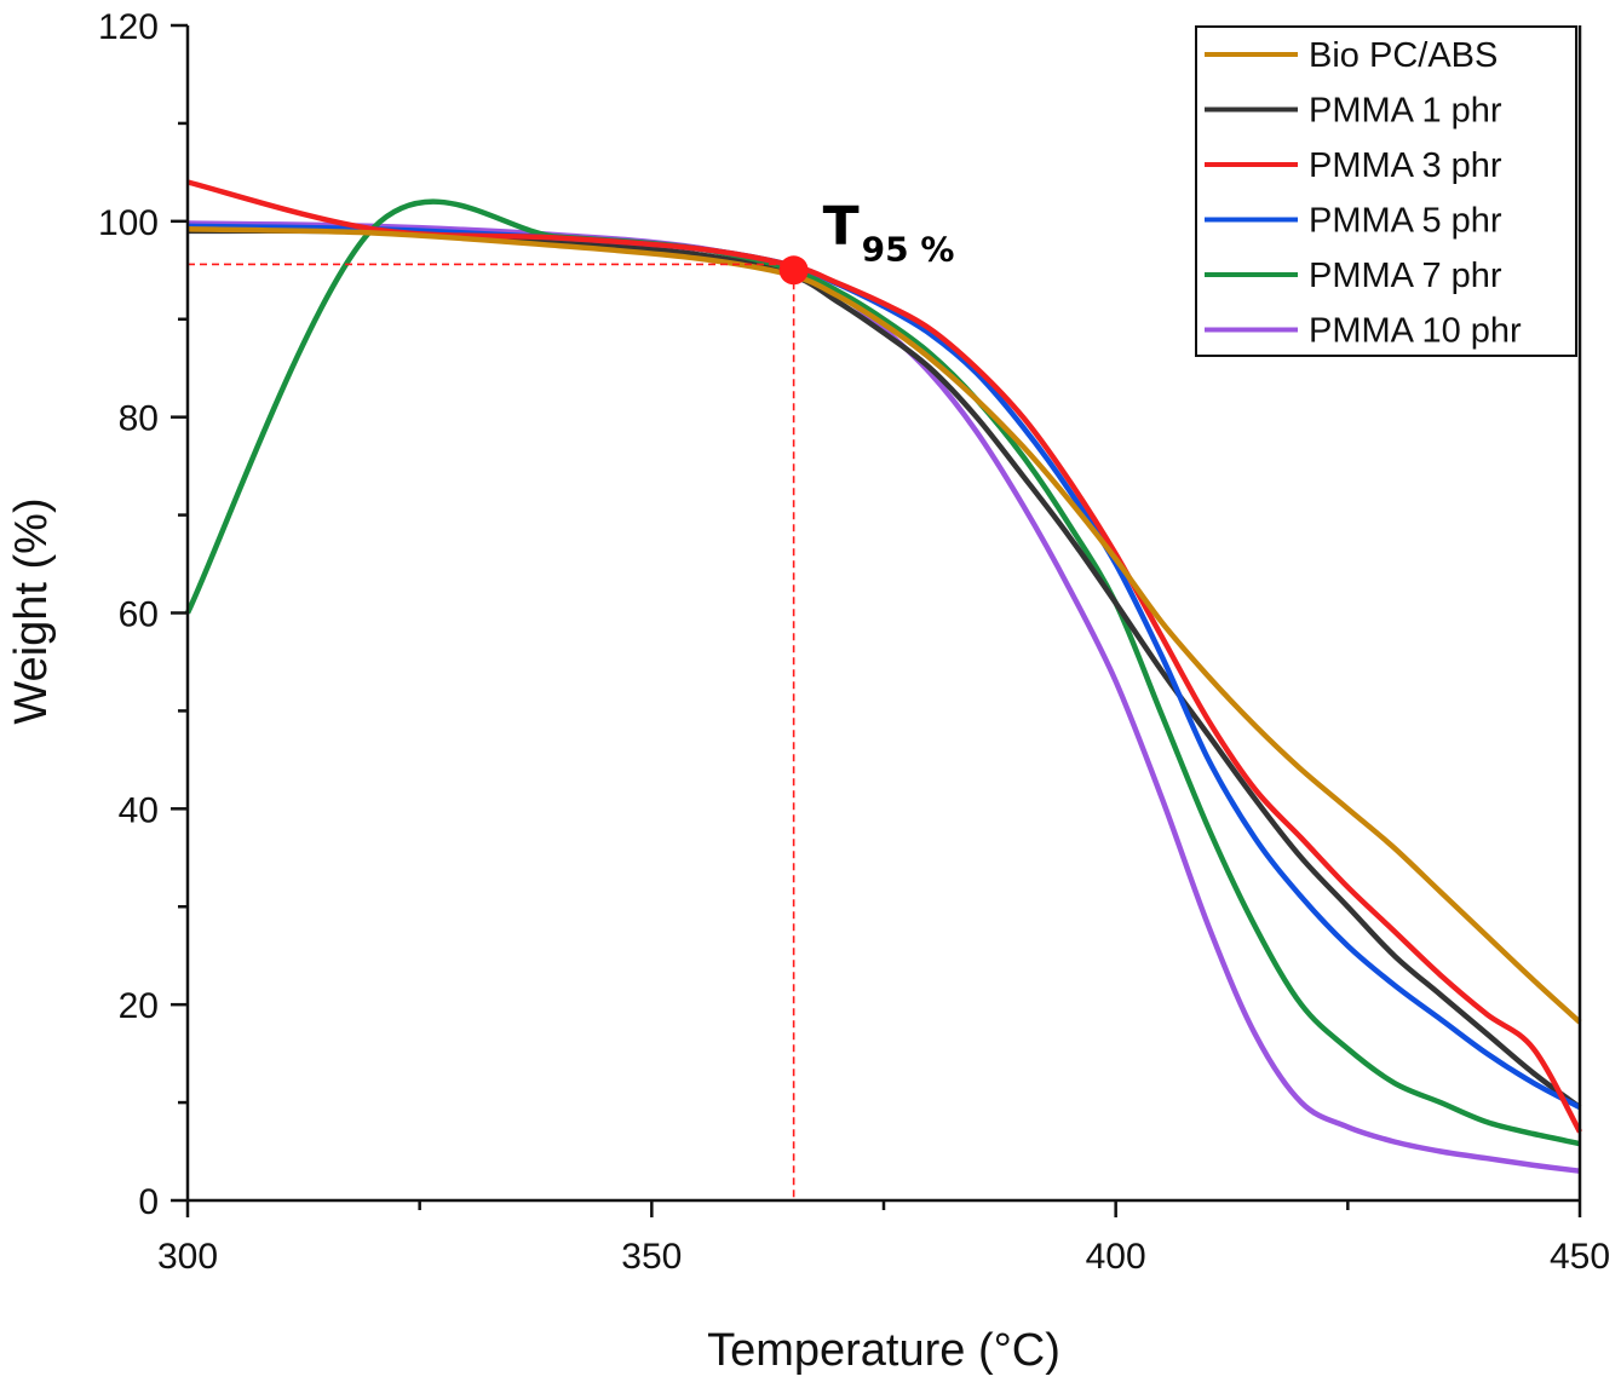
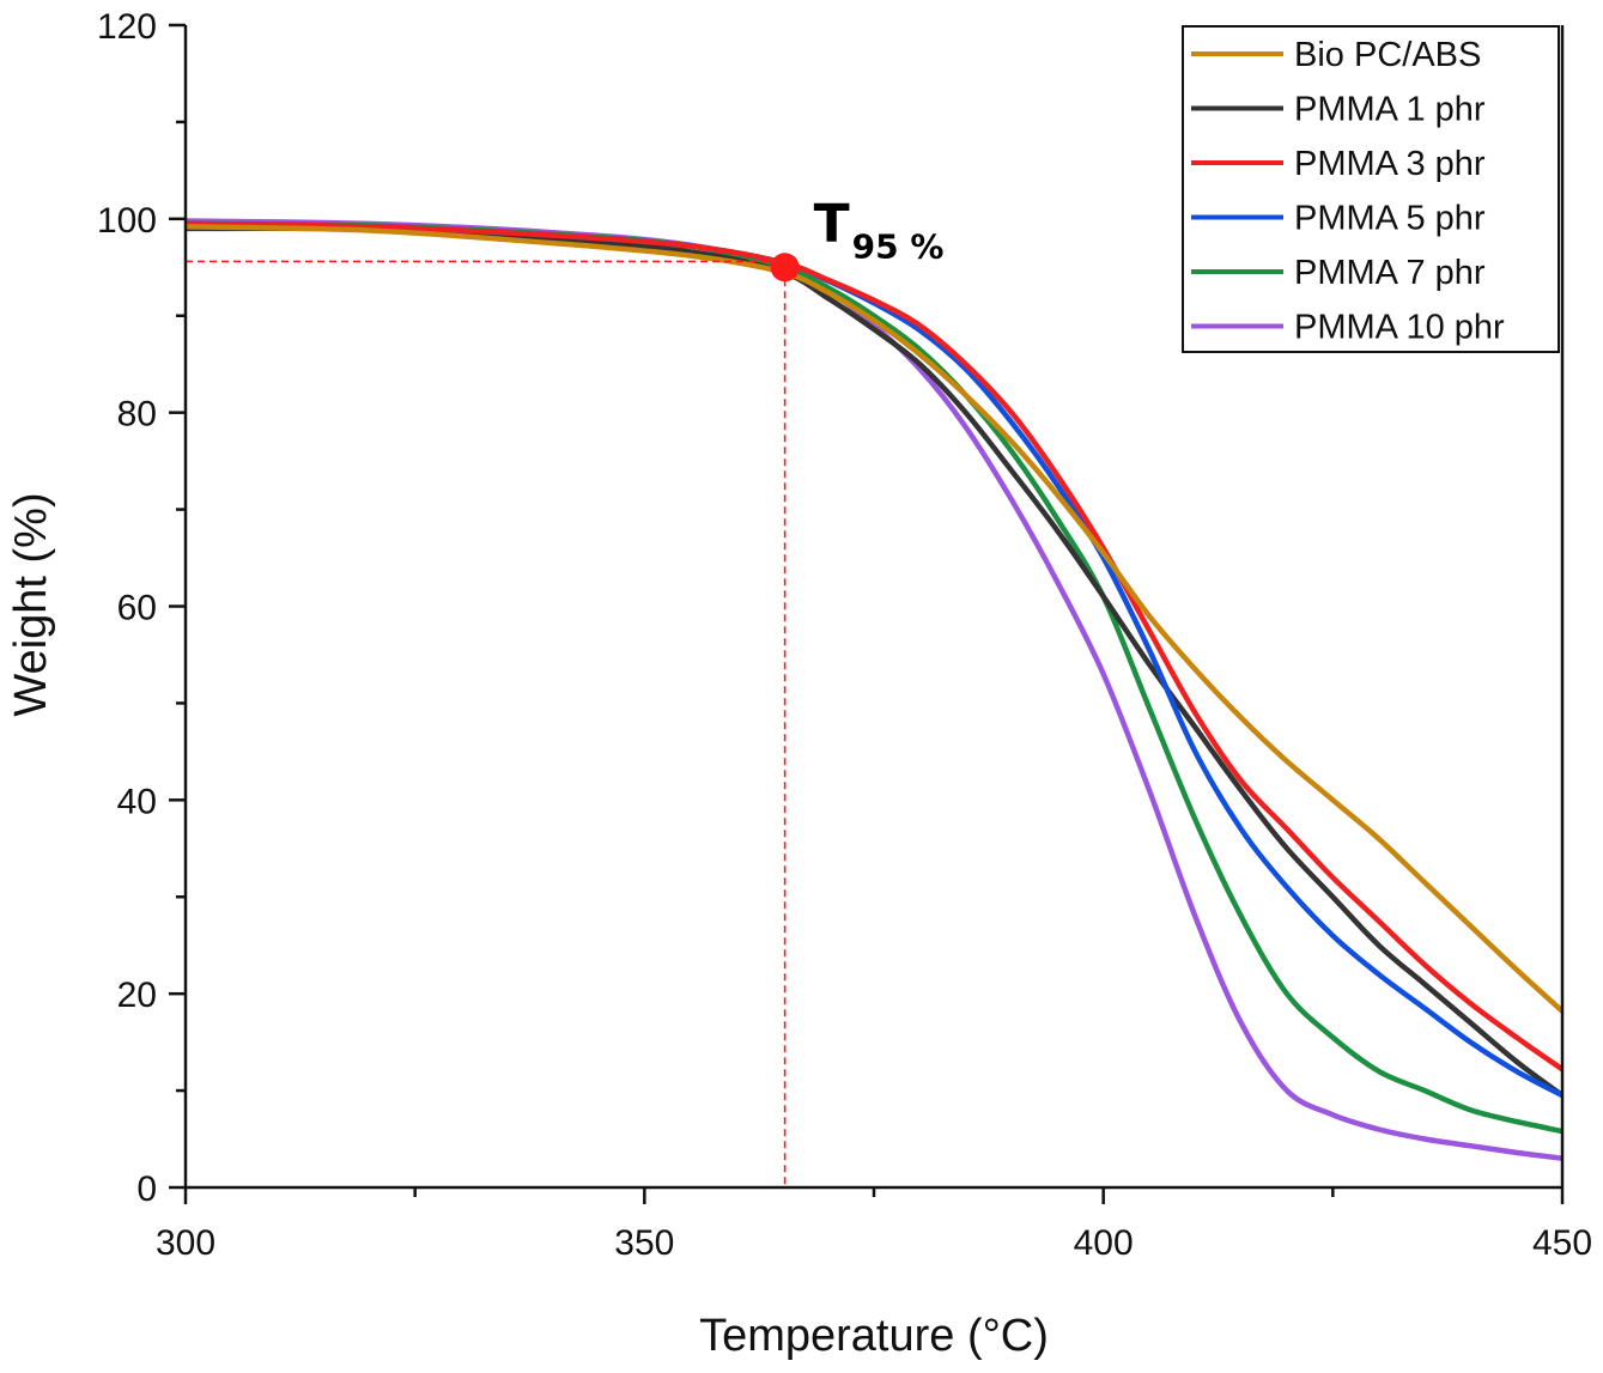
PMMA 3 phr/300: 104 -> 100
PMMA 7 phr/300: 60 -> 100
PMMA 3 phr/450: 7 -> 12
